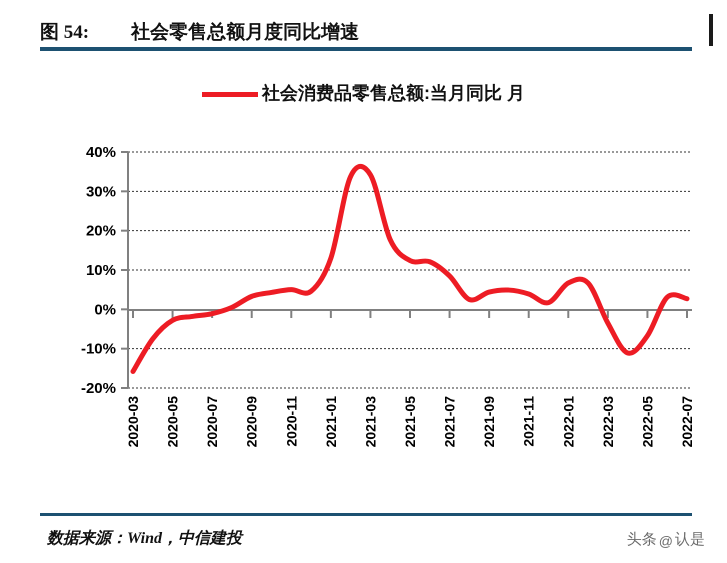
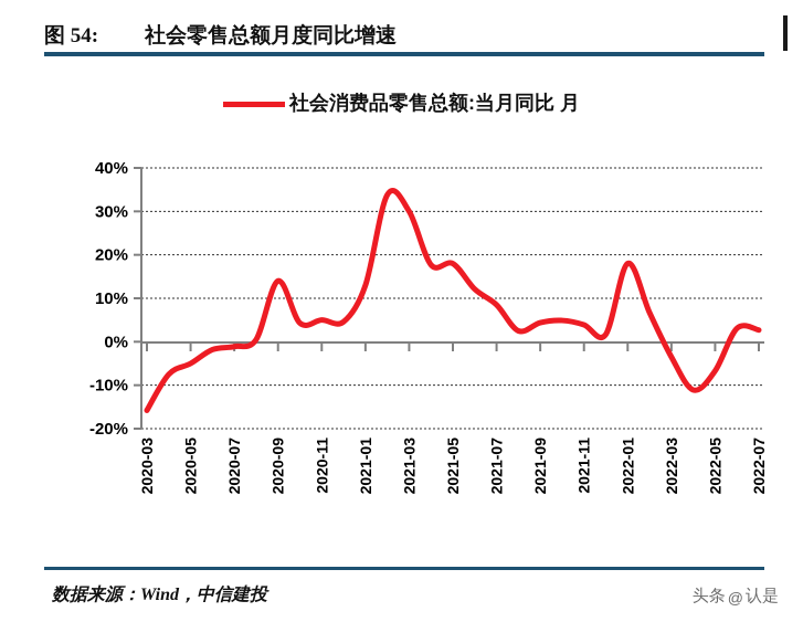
2020-05: -3% -> -5%
2020-09: 3% -> 14%
2021-03: 34% -> 30%
2021-05: 12% -> 18%
2022-01: 7% -> 18%
